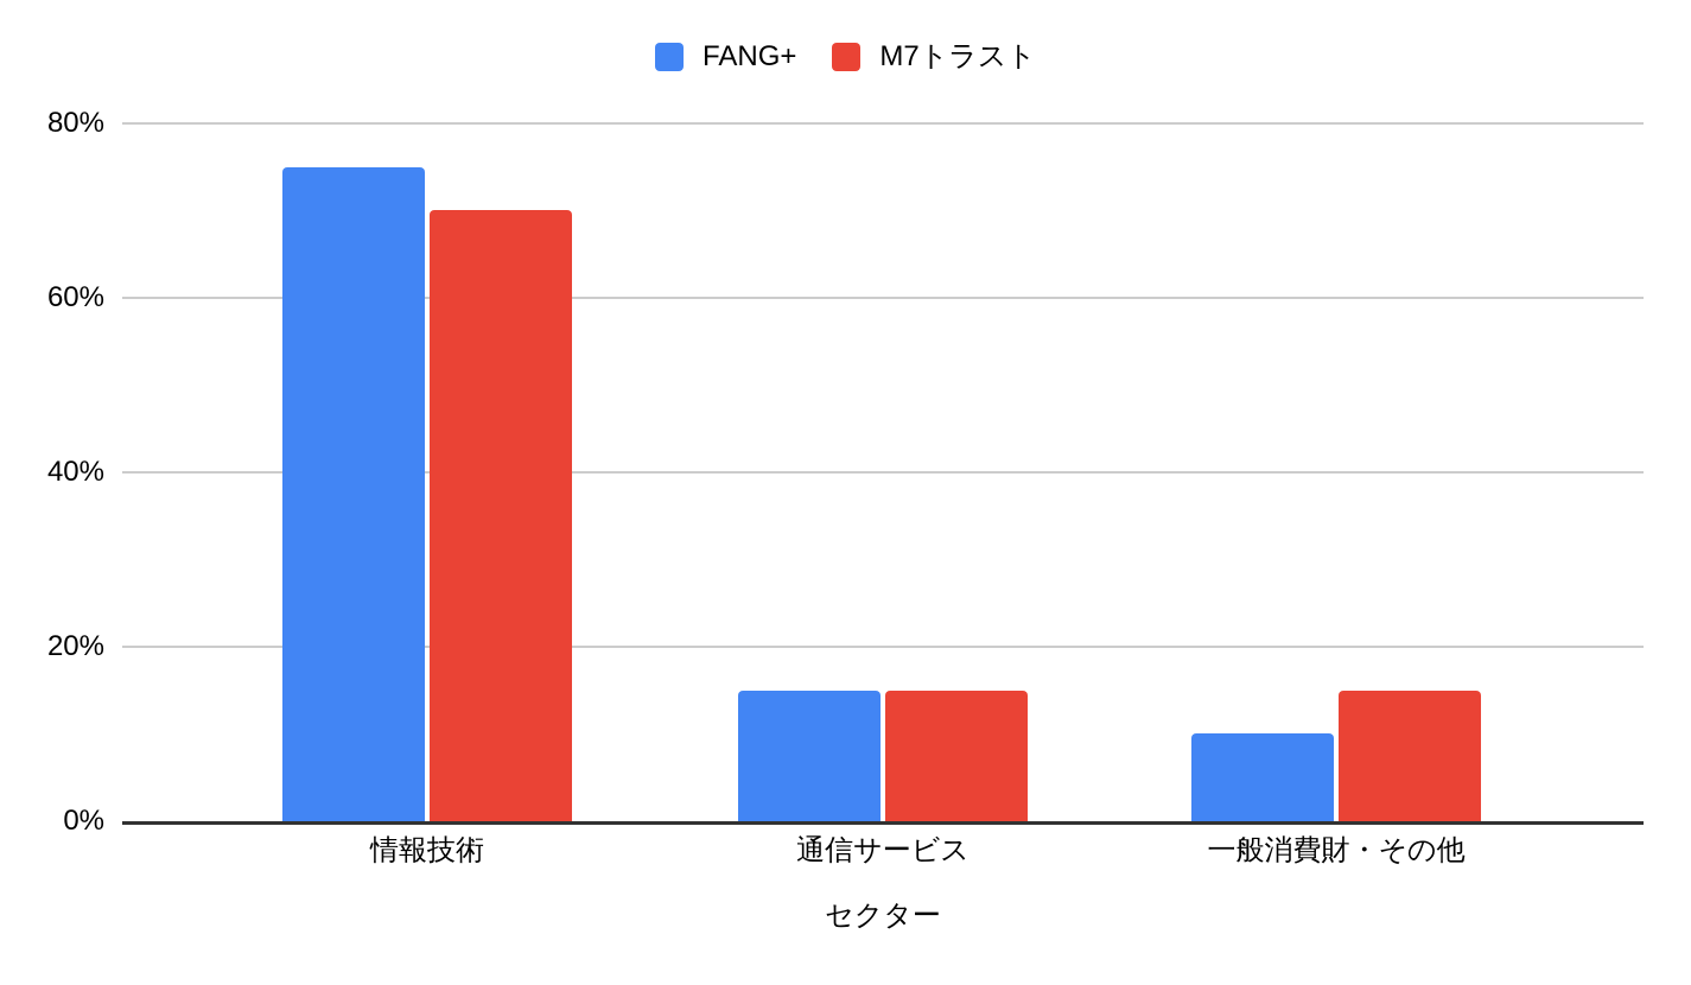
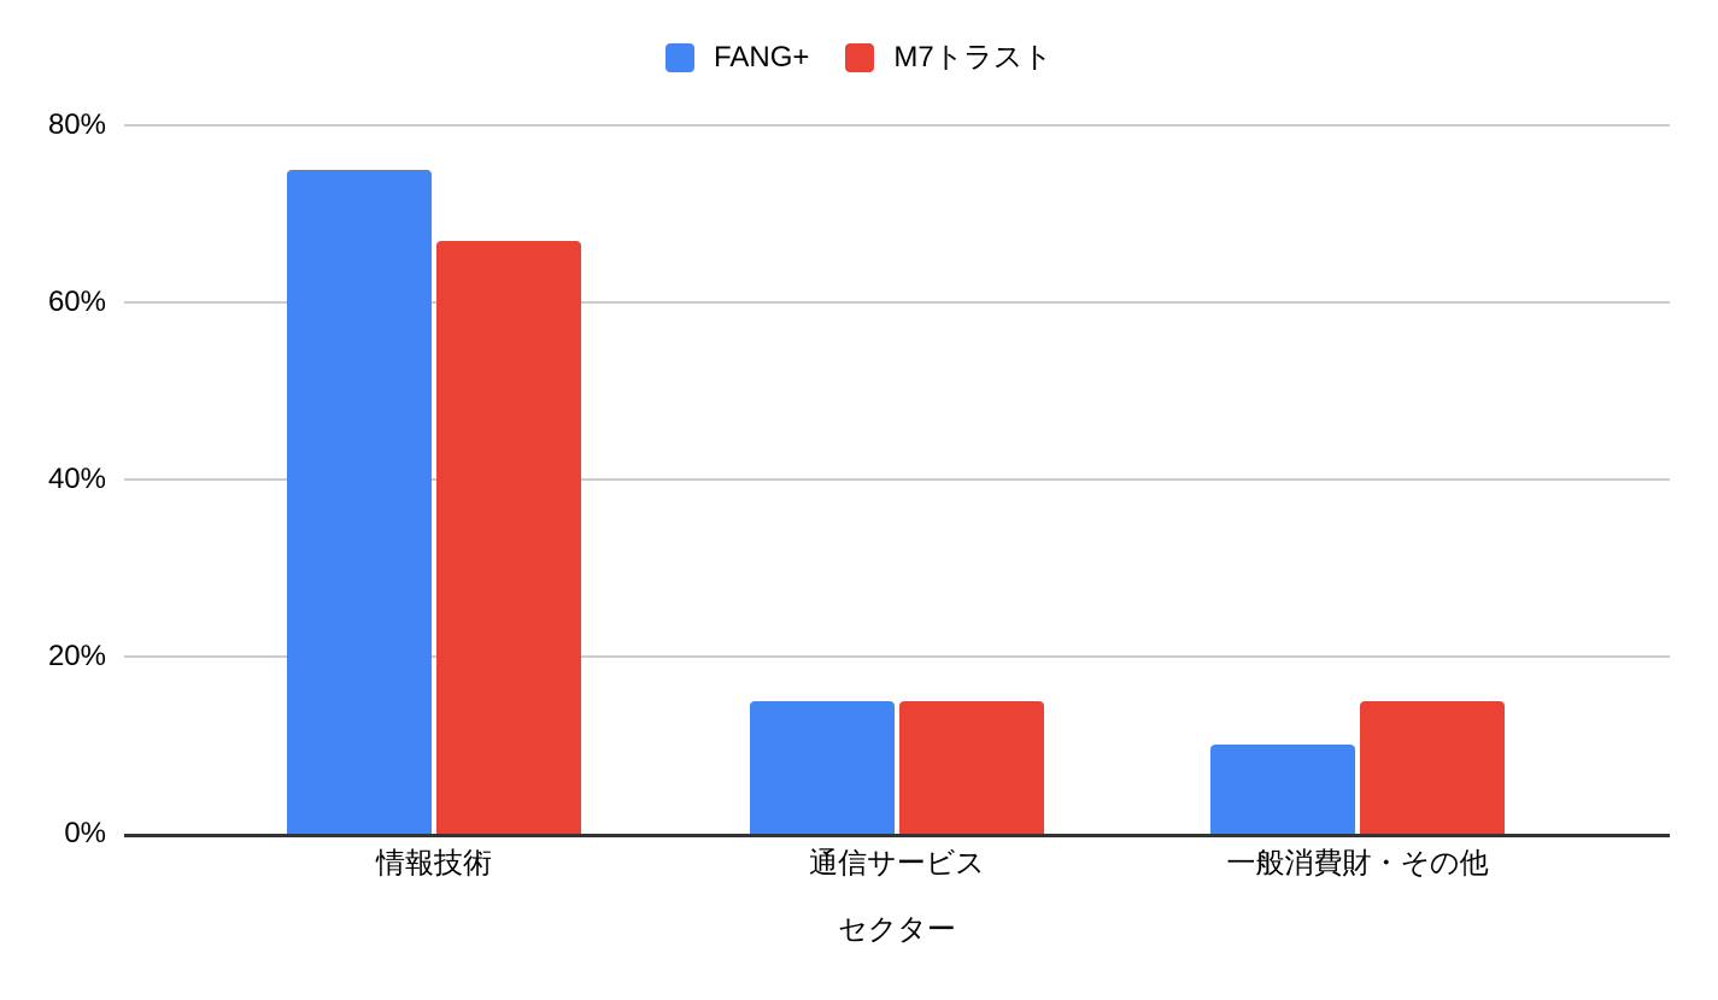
M7トラスト/情報技術: 70% -> 67%
